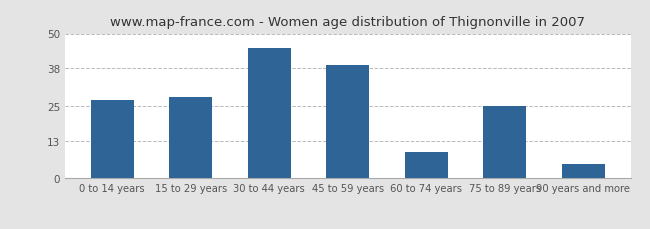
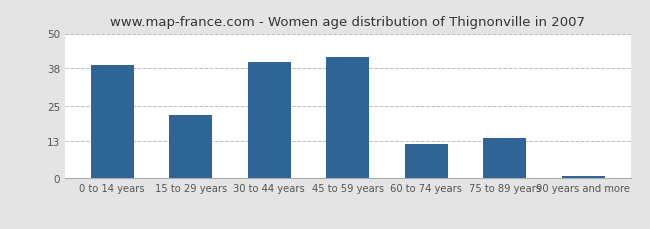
0 to 14 years: 27 -> 39
15 to 29 years: 28 -> 22
30 to 44 years: 45 -> 40
45 to 59 years: 39 -> 42
60 to 74 years: 9 -> 12
75 to 89 years: 25 -> 14
90 years and more: 5 -> 1
